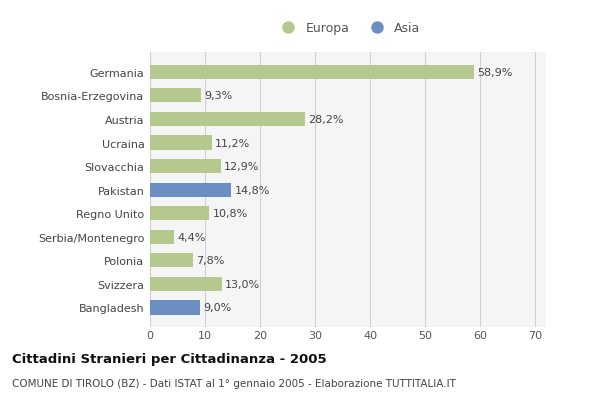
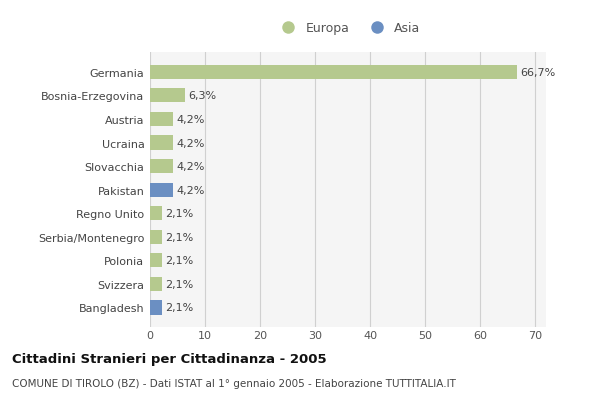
Germania: 58,9% -> 66,7%
Bosnia-Erzegovina: 9,3% -> 6,3%
Austria: 28,2% -> 4,2%
Ucraina: 11,2% -> 4,2%
Slovacchia: 12,9% -> 4,2%
Pakistan: 14,8% -> 4,2%
Regno Unito: 10,8% -> 2,1%
Serbia/Montenegro: 4,4% -> 2,1%
Polonia: 7,8% -> 2,1%
Svizzera: 13,0% -> 2,1%
Bangladesh: 9,0% -> 2,1%
